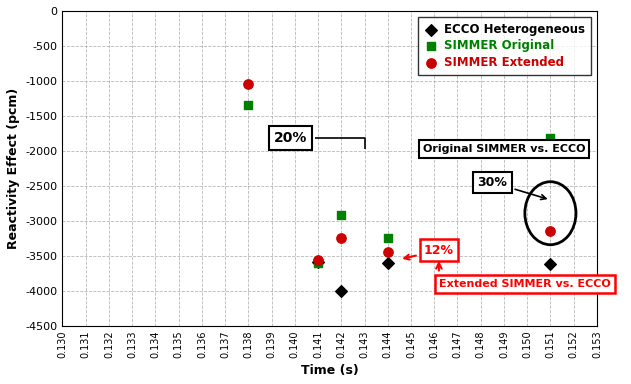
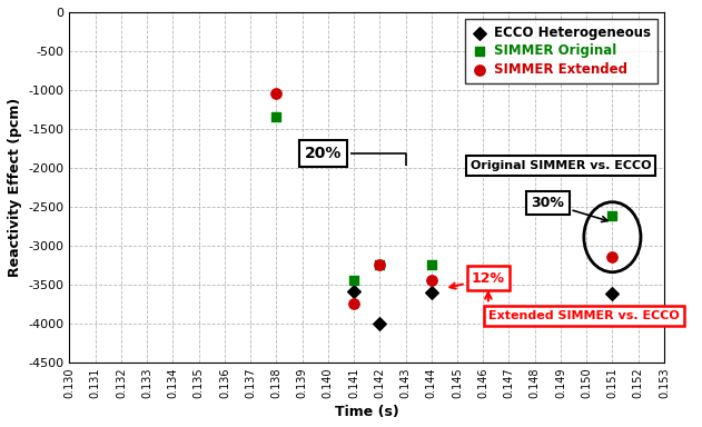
SIMMER Original/0.141: -3600 -> -3450
SIMMER Extended/0.141: -3560 -> -3750
SIMMER Original/0.142: -2920 -> -3250
SIMMER Original/0.151: -1820 -> -2620
